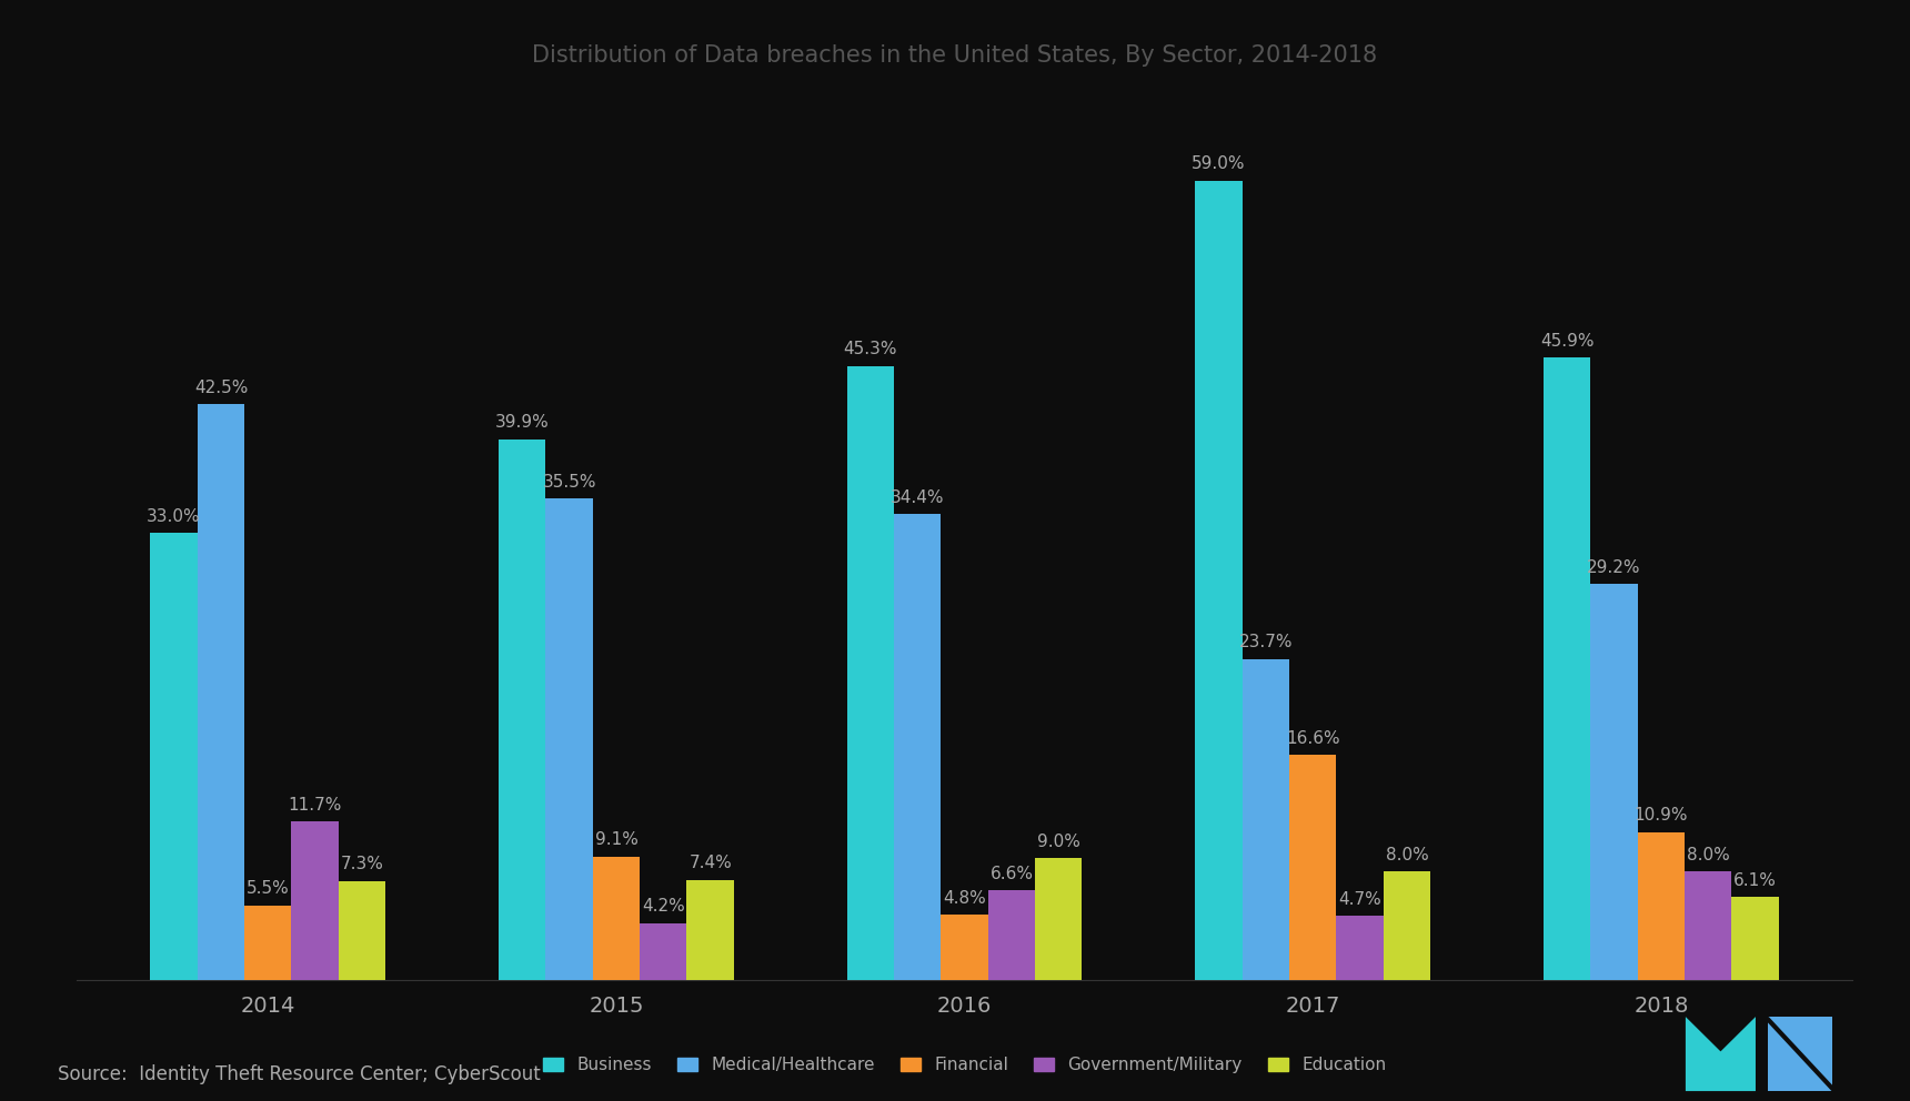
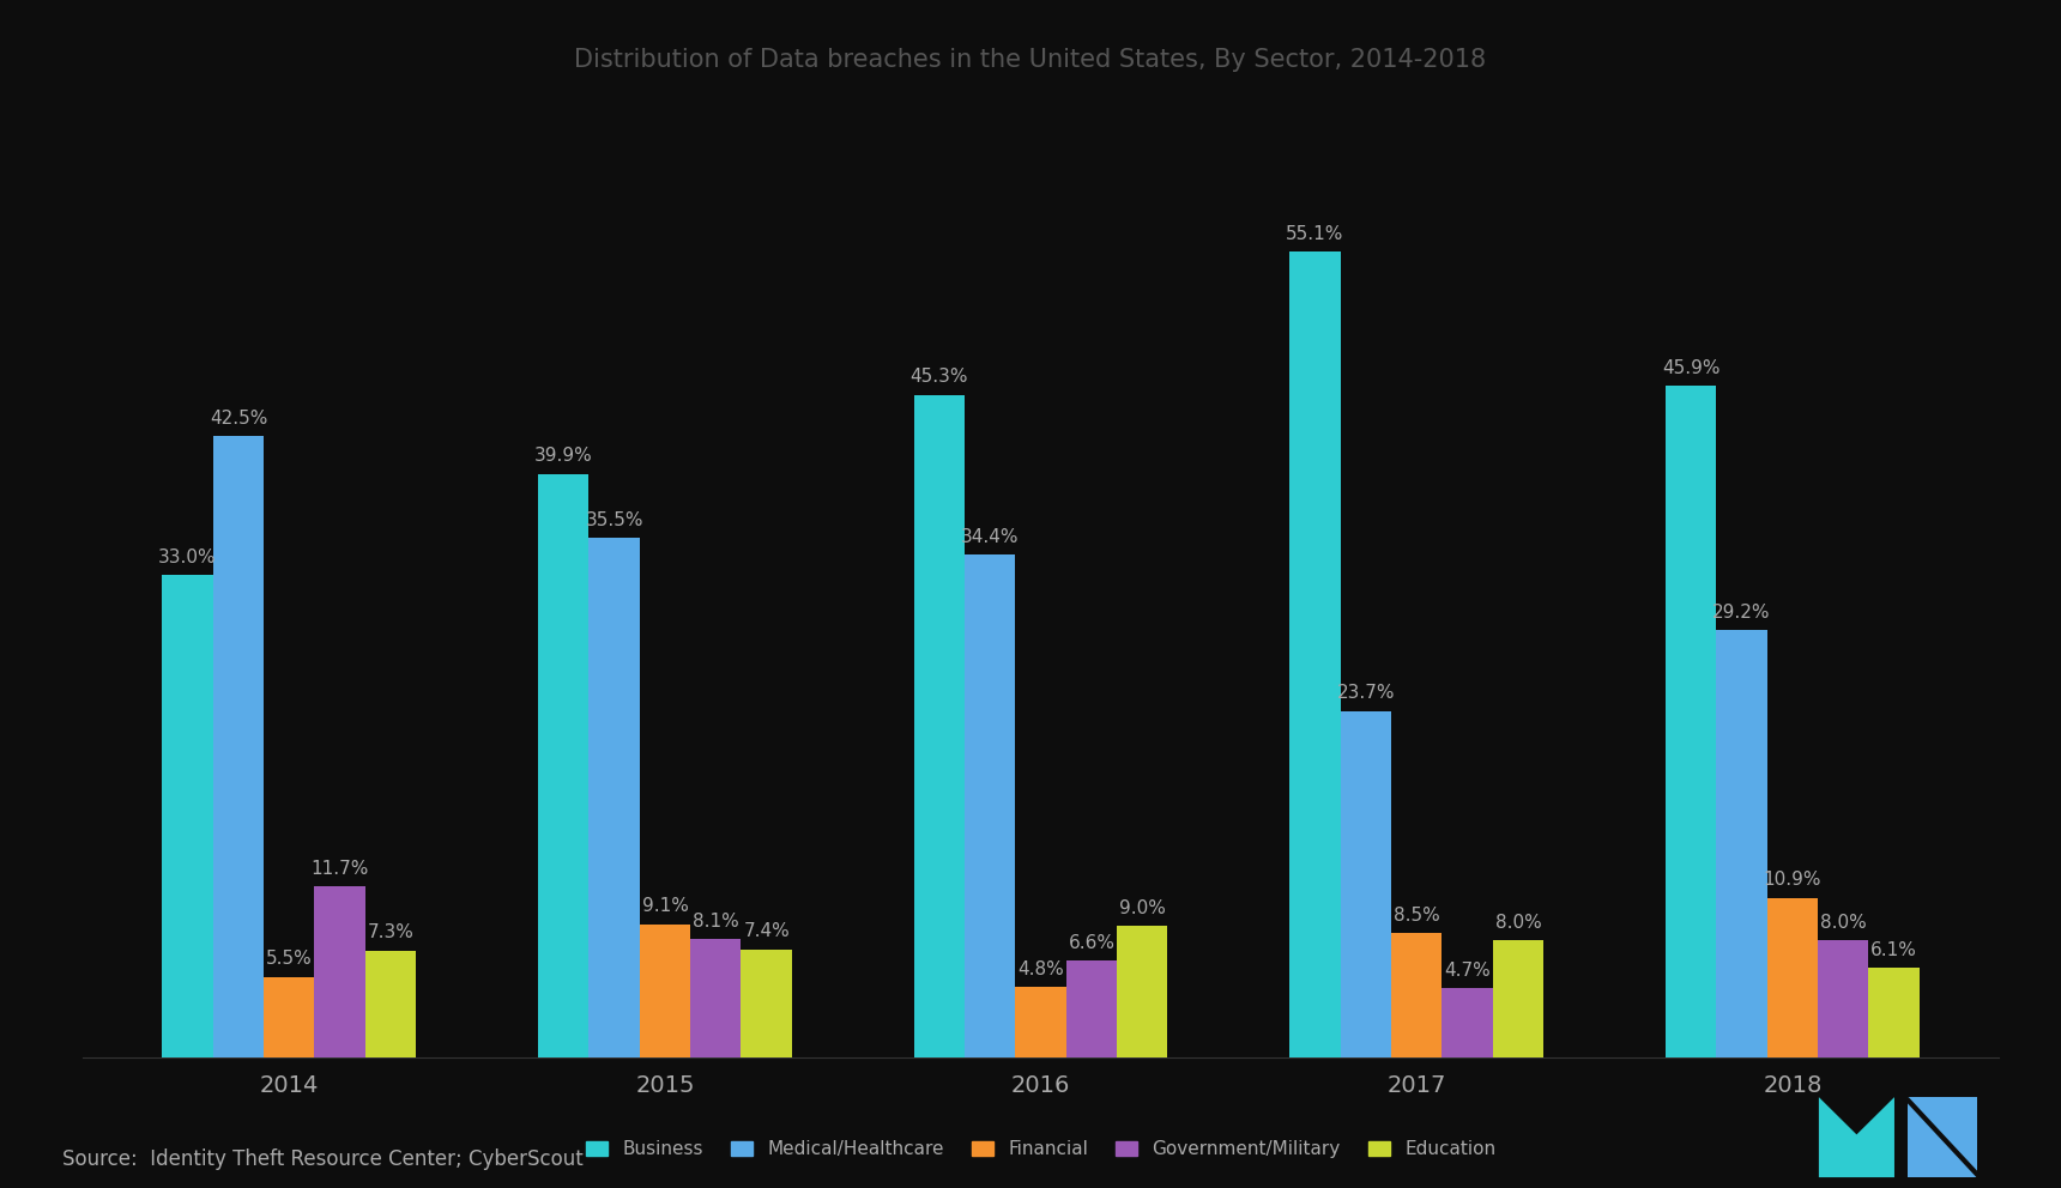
Government/Military/2015: 4.2% -> 8.1%
Business/2017: 59.0% -> 55.1%
Financial/2017: 16.6% -> 8.5%
